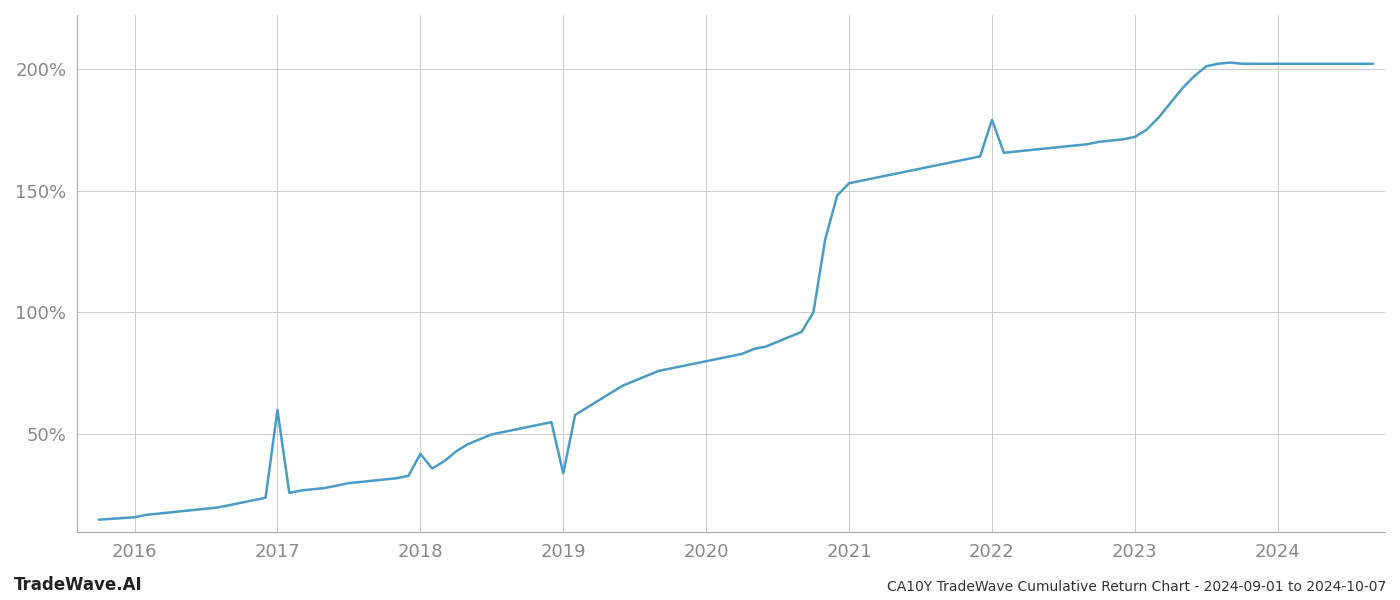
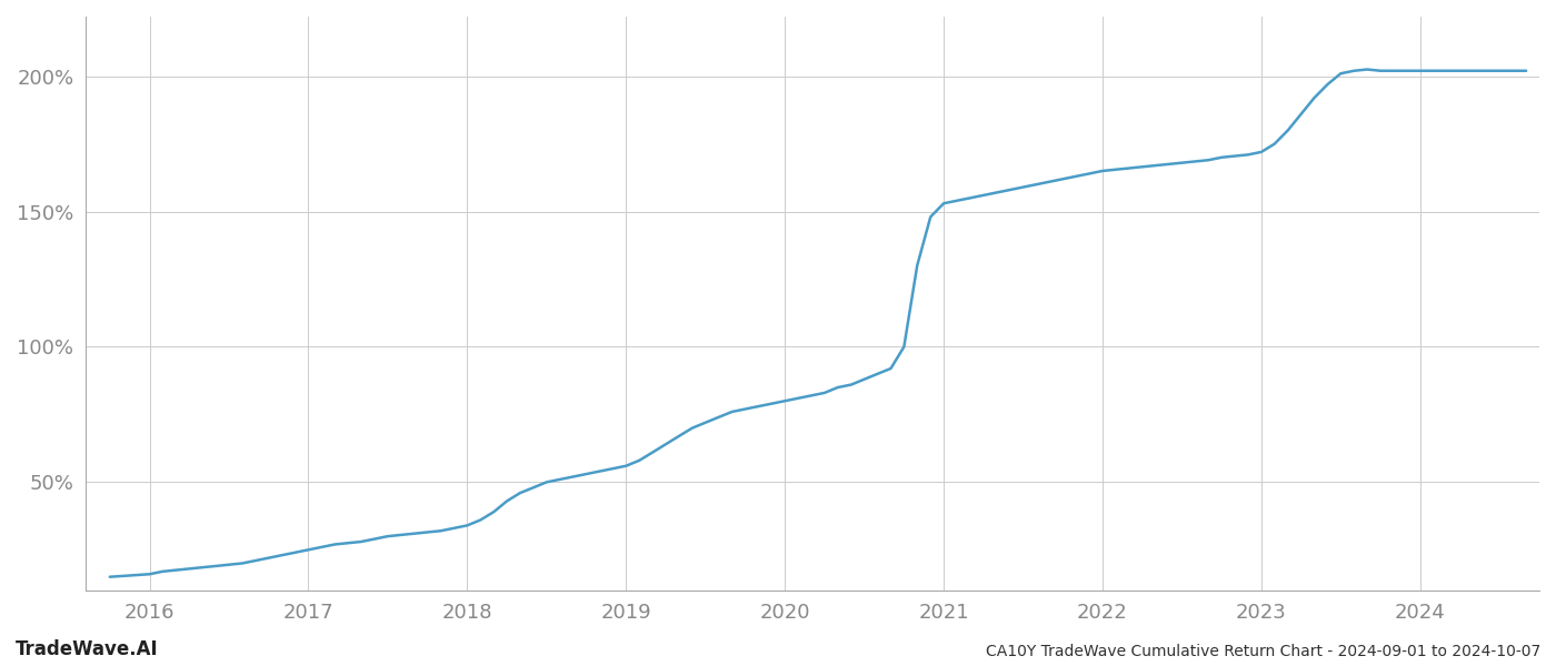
2017: 60.0% -> 25.0%
2018: 42.0% -> 34.0%
2019: 34.0% -> 56.0%
2022: 179.0% -> 165.0%
